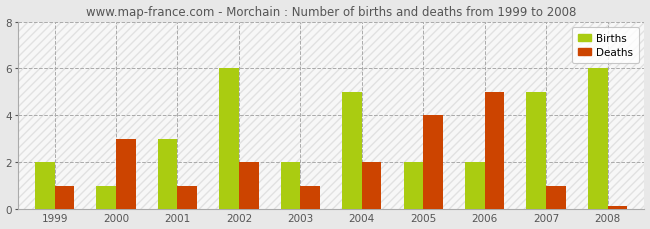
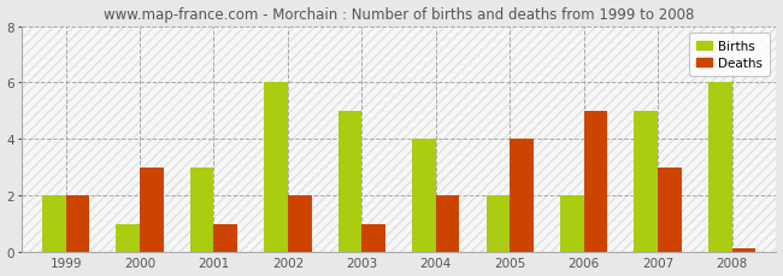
Deaths/1999: 1.00 -> 2.00
Births/2003: 2 -> 5
Births/2004: 5 -> 4
Deaths/2007: 1.00 -> 3.00
